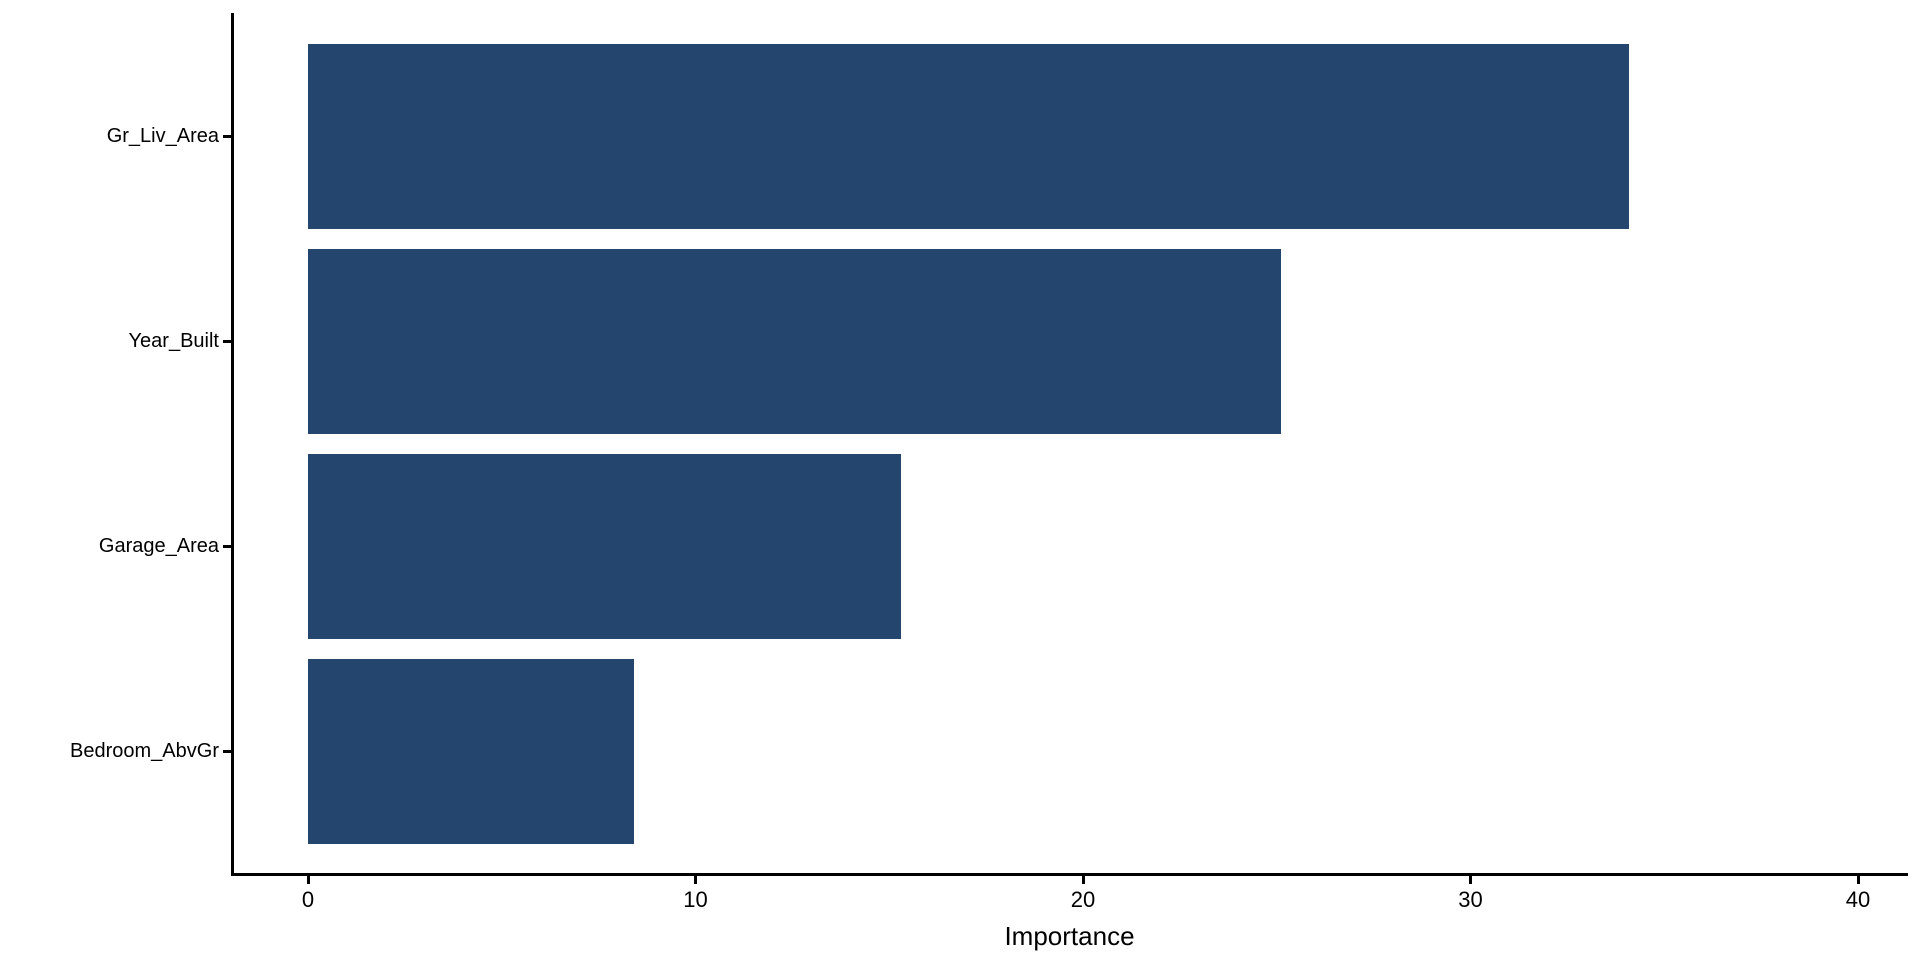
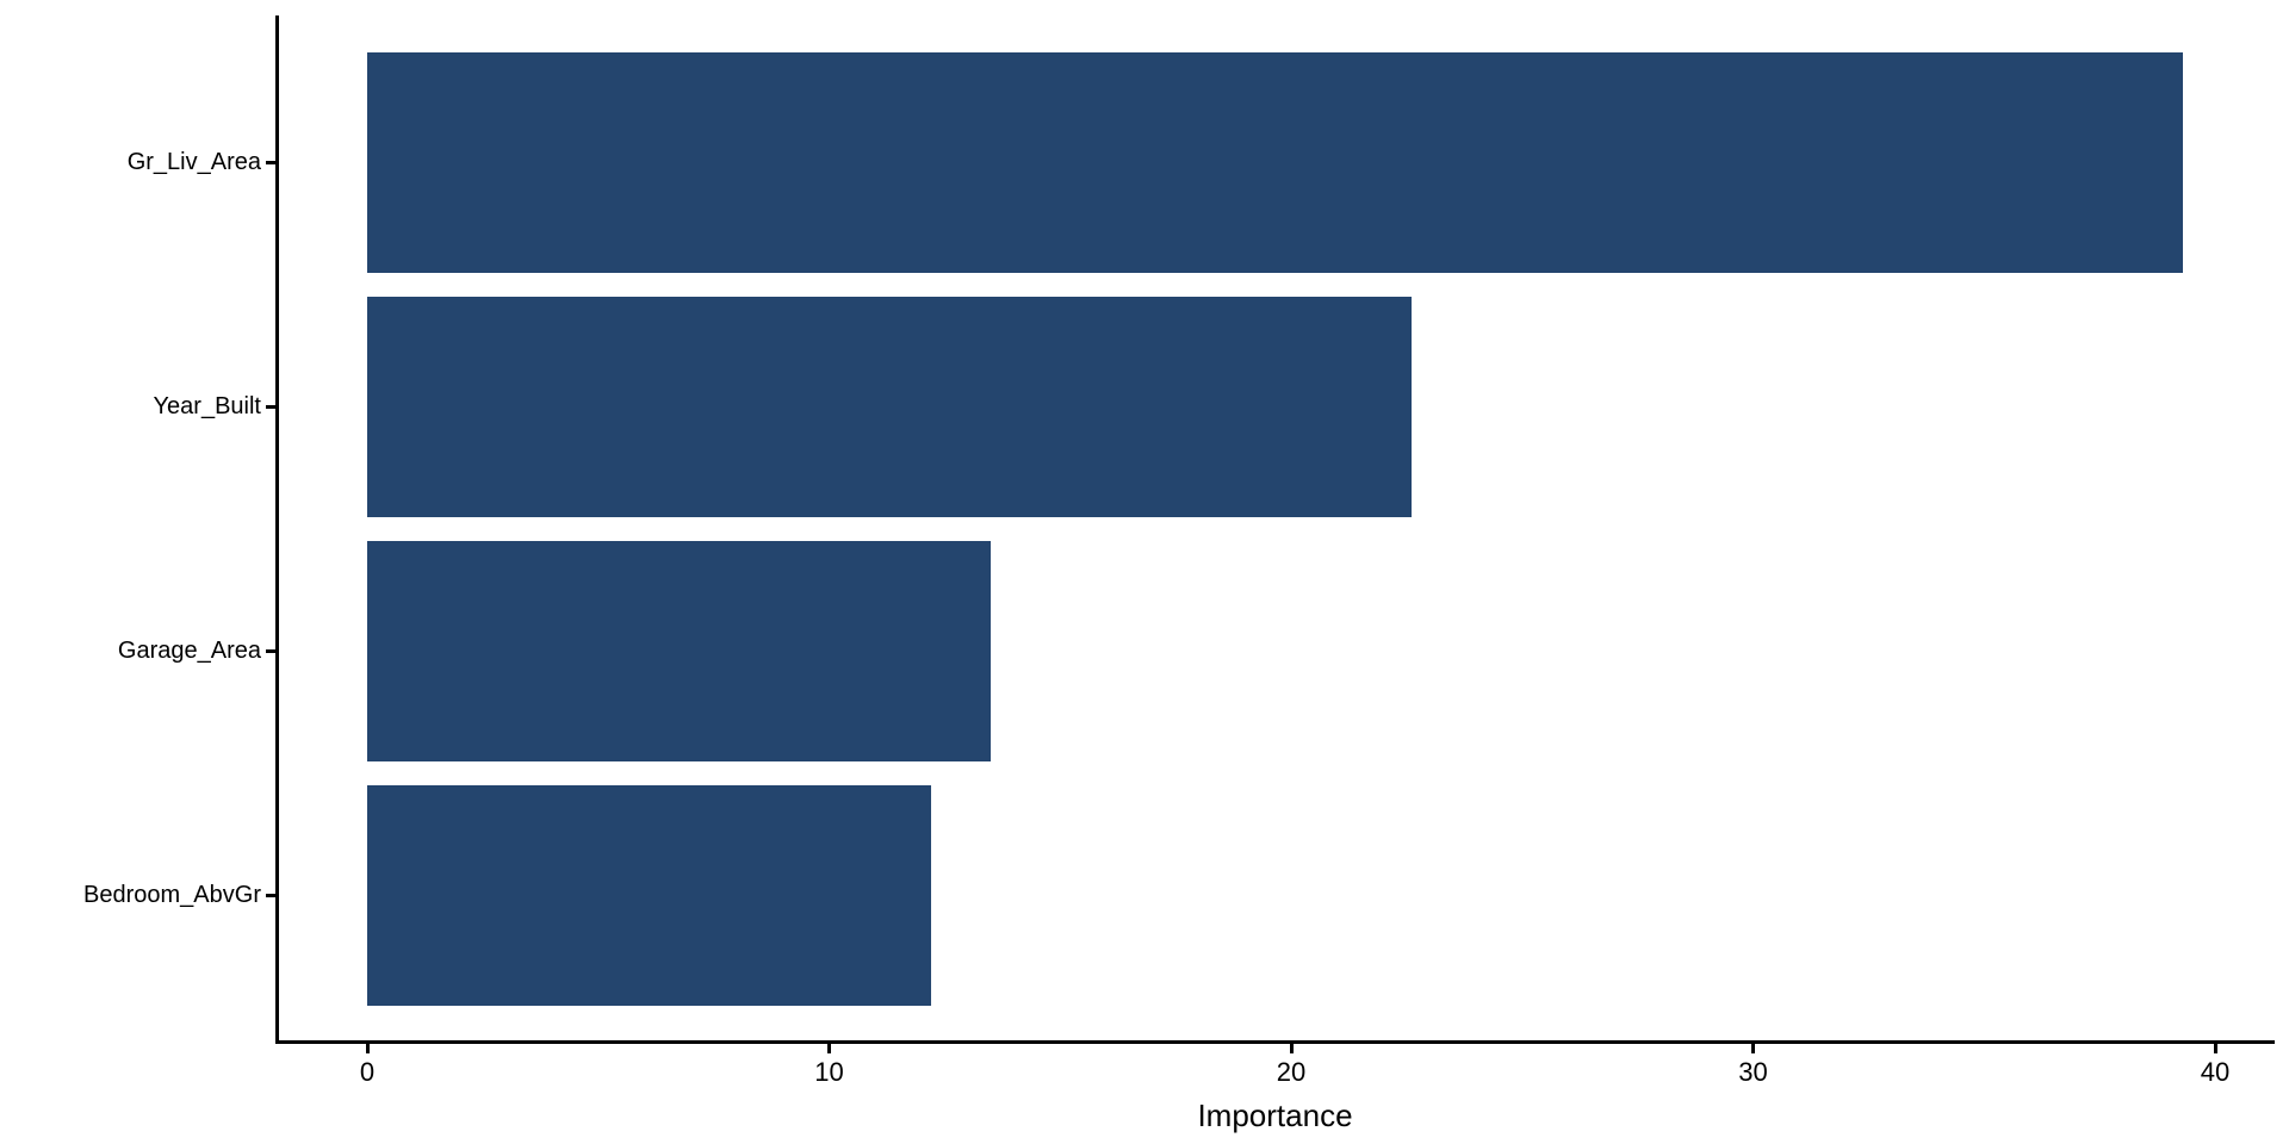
Gr_Liv_Area: 34.1 -> 39.3
Year_Built: 25.1 -> 22.6
Garage_Area: 15.3 -> 13.5
Bedroom_AbvGr: 8.4 -> 12.2
